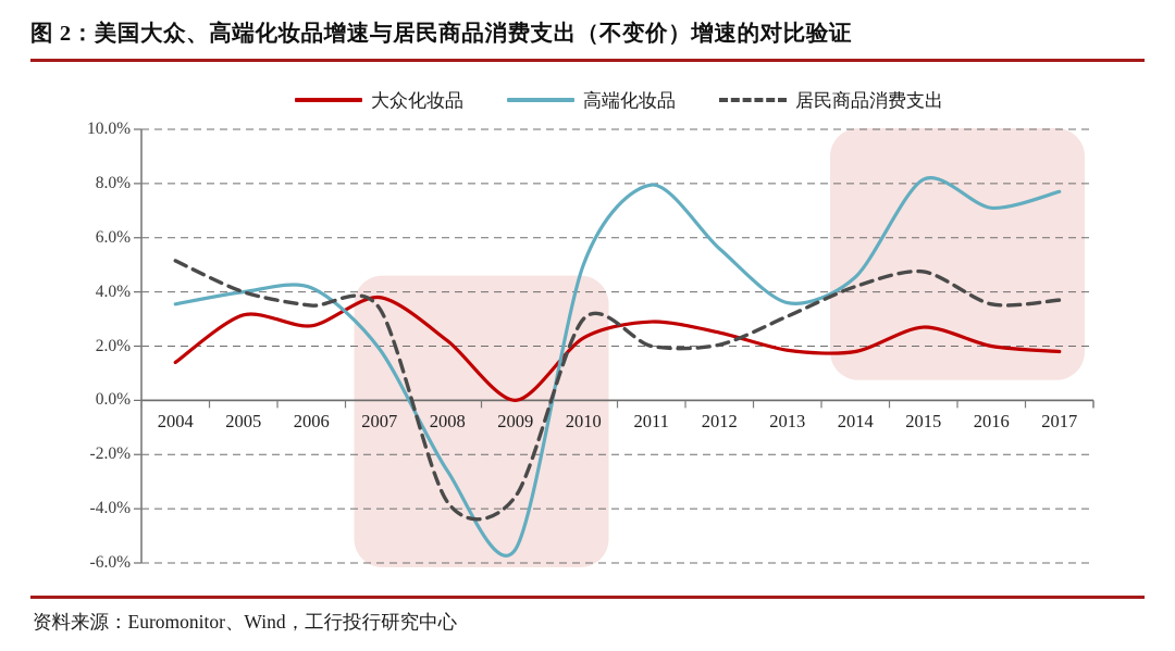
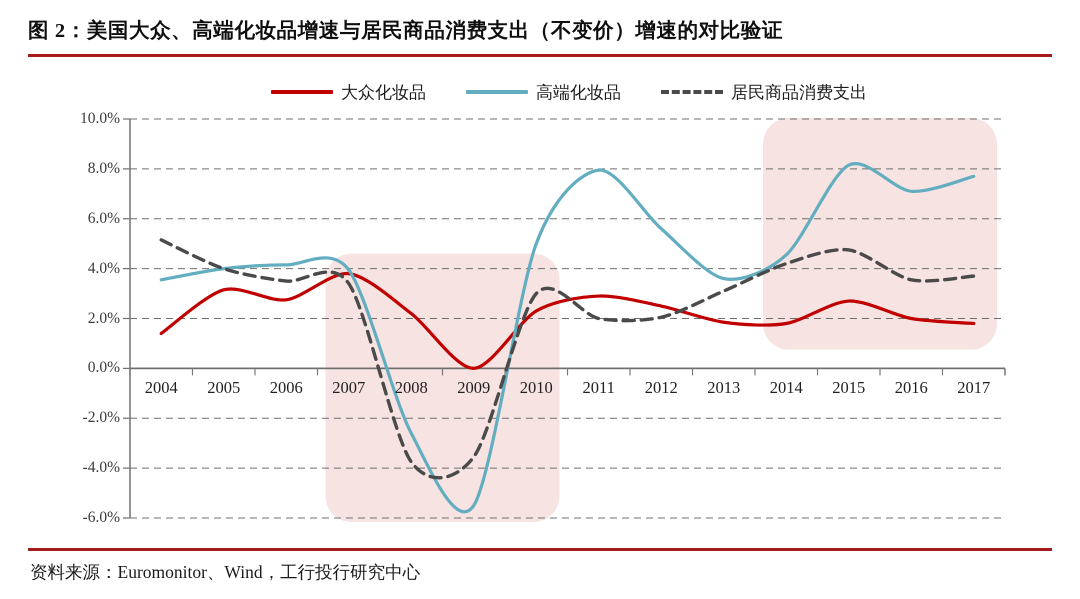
高端化妆品/2007: 1.9% -> 4.0%
